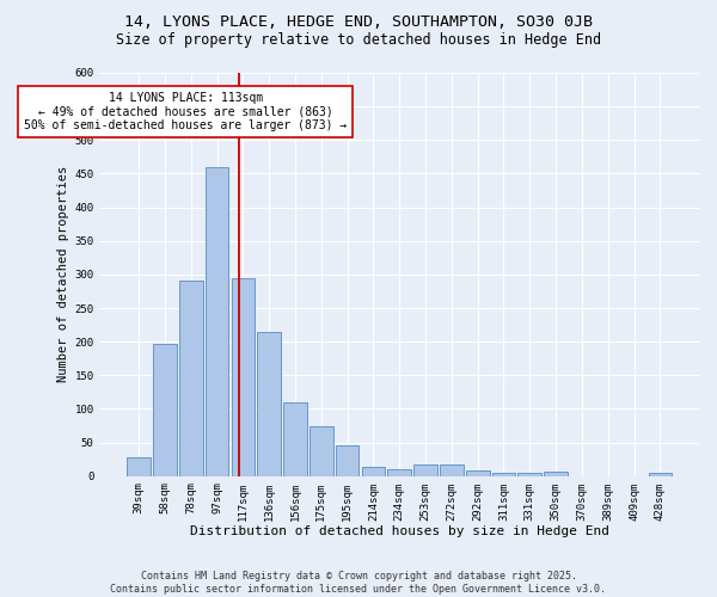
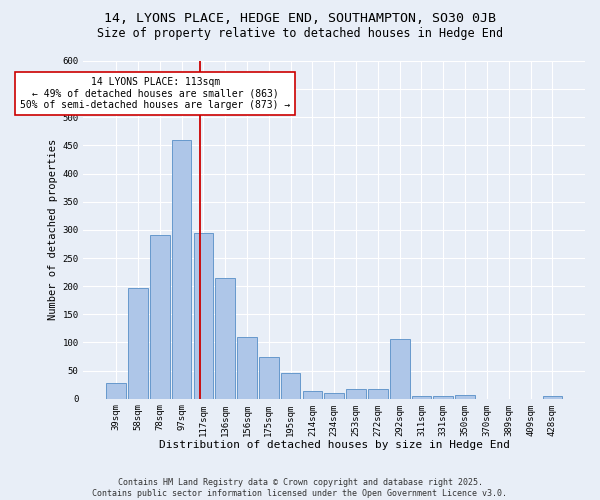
292sqm: 9 -> 106
